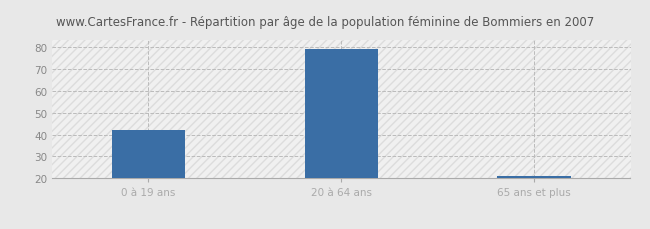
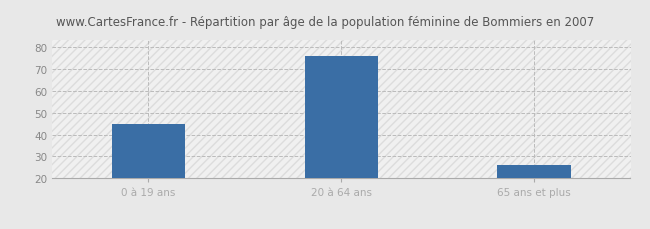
0 à 19 ans: 42 -> 45
20 à 64 ans: 79 -> 76
65 ans et plus: 21 -> 26
